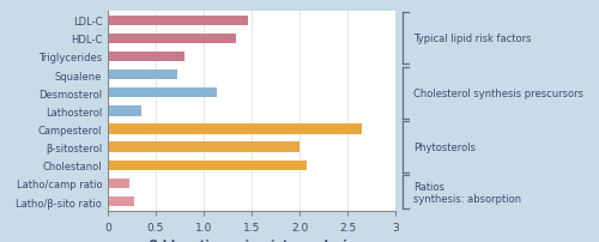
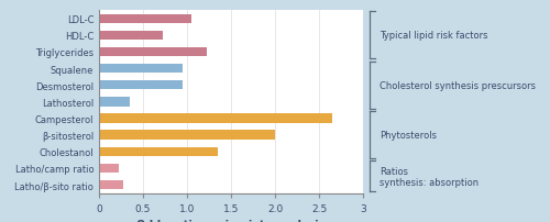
LDL-C: 1.46 -> 1.05
HDL-C: 1.34 -> 0.72
Triglycerides: 0.80 -> 1.22
Squalene: 0.72 -> 0.95
Desmosterol: 1.14 -> 0.95
Cholestanol: 2.08 -> 1.35
